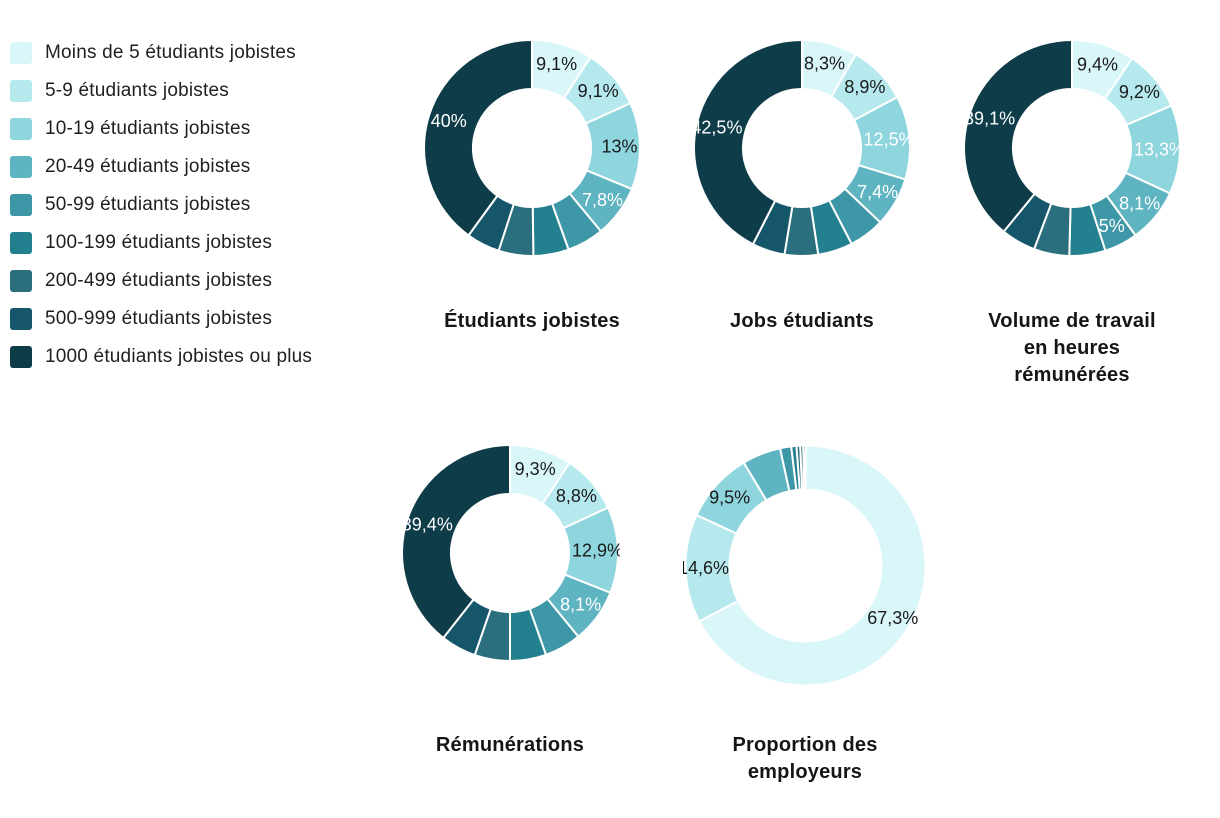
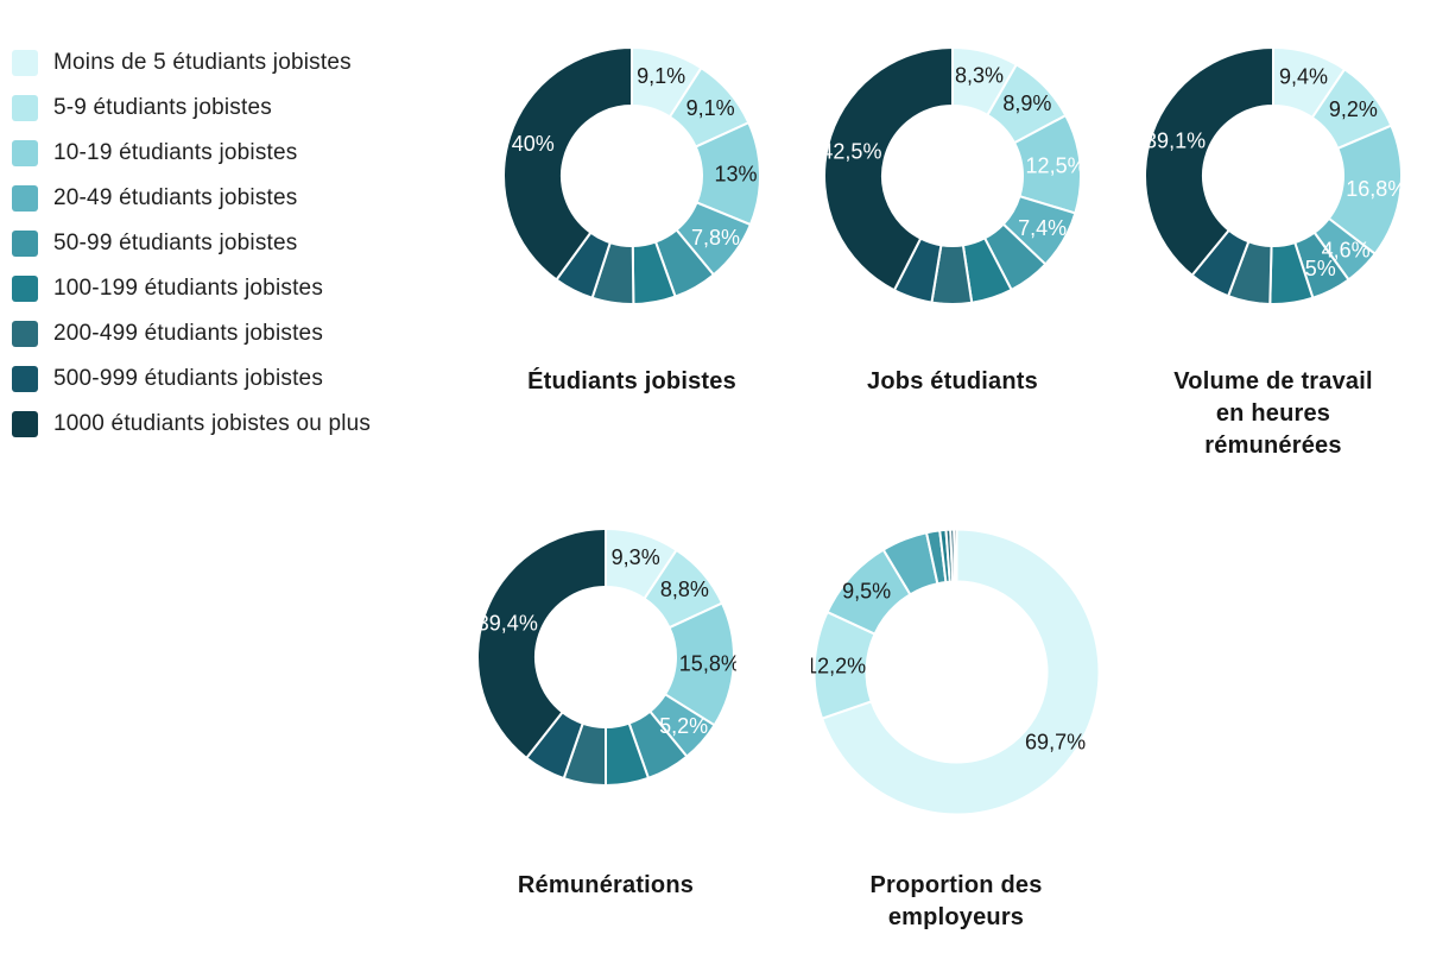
Volume de travail en heures rémunérées/10-19 étudiants jobistes: 13,3% -> 16,8%
Volume de travail en heures rémunérées/20-49 étudiants jobistes: 8,1% -> 4,6%
Rémunérations/10-19 étudiants jobistes: 12,9% -> 15,8%
Rémunérations/20-49 étudiants jobistes: 8,1% -> 5,2%
Proportion des employeurs/Moins de 5 étudiants jobistes: 67,3% -> 69,7%
Proportion des employeurs/5-9 étudiants jobistes: 14,6% -> 12,2%
